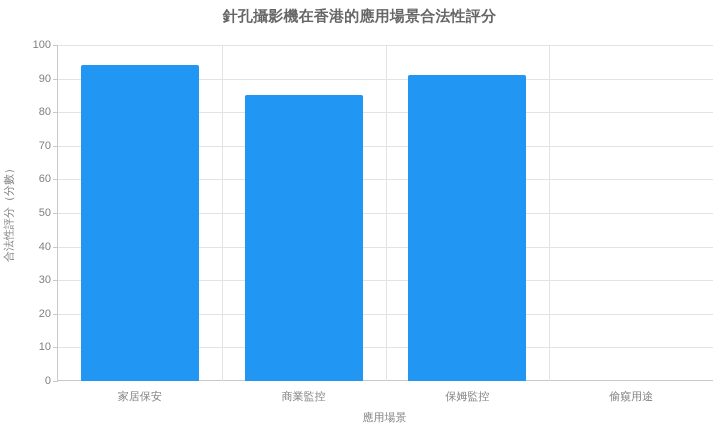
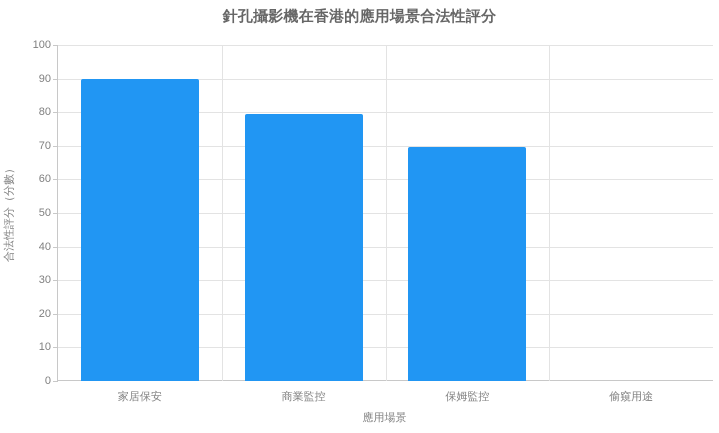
家居保安: 94 -> 90
商業監控: 85 -> 80
保姆監控: 91 -> 70
